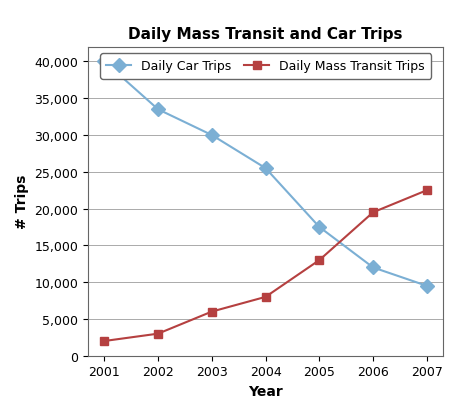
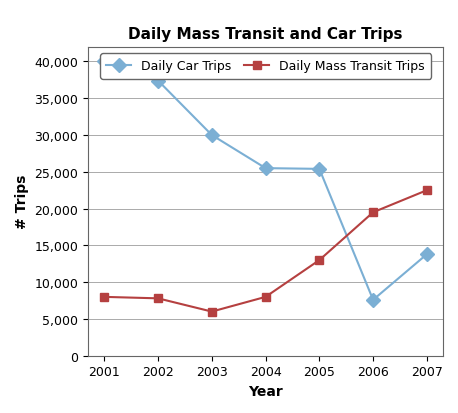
Daily Mass Transit Trips/2001: 2,000 -> 8,000
Daily Car Trips/2002: 33,500 -> 37,400
Daily Mass Transit Trips/2002: 3,000 -> 7,800
Daily Car Trips/2005: 17,500 -> 25,400
Daily Car Trips/2006: 12,000 -> 7,600
Daily Car Trips/2007: 9,500 -> 13,800
